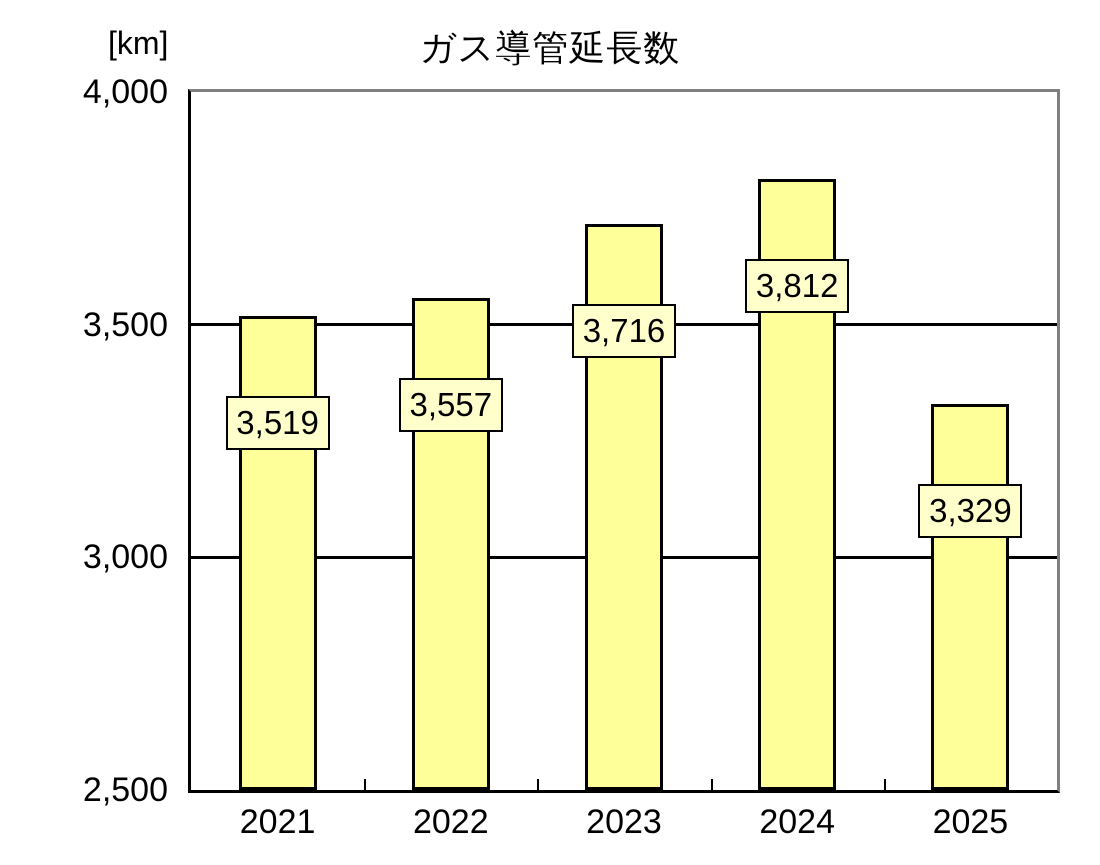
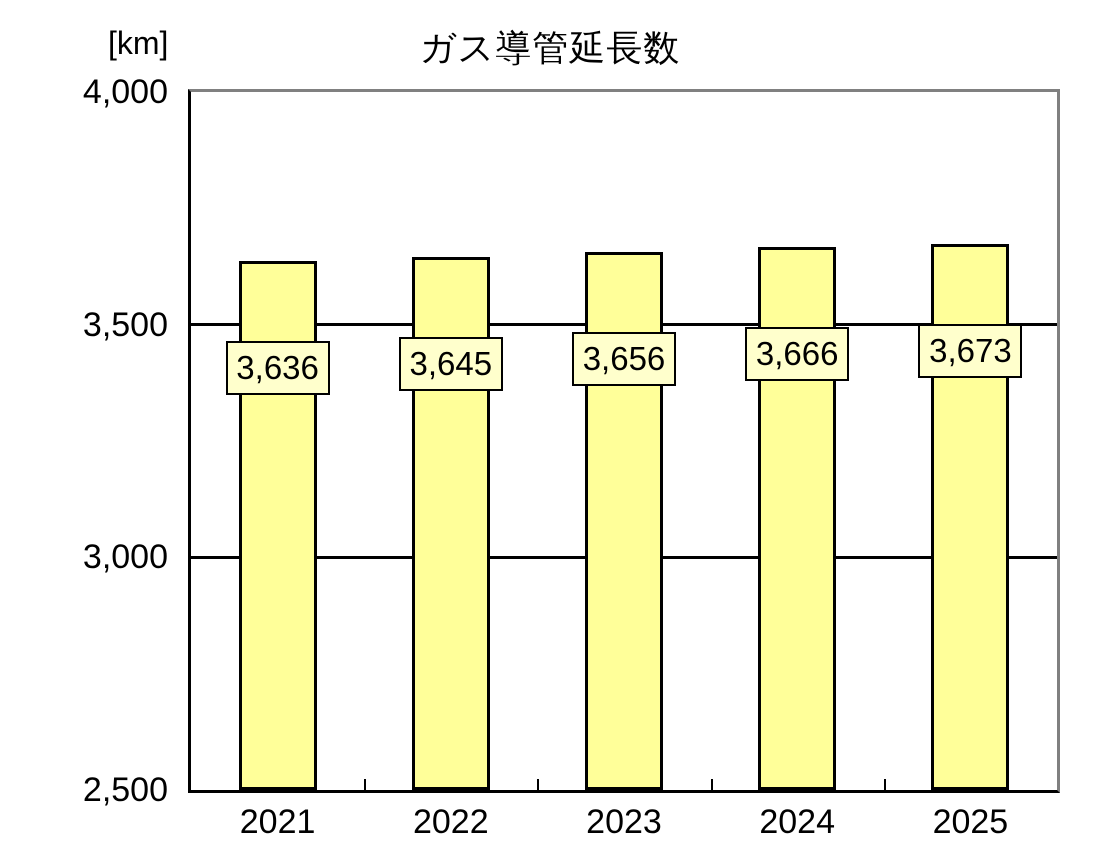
2021: 3,519 -> 3,636
2022: 3,557 -> 3,645
2023: 3,716 -> 3,656
2024: 3,812 -> 3,666
2025: 3,329 -> 3,673
